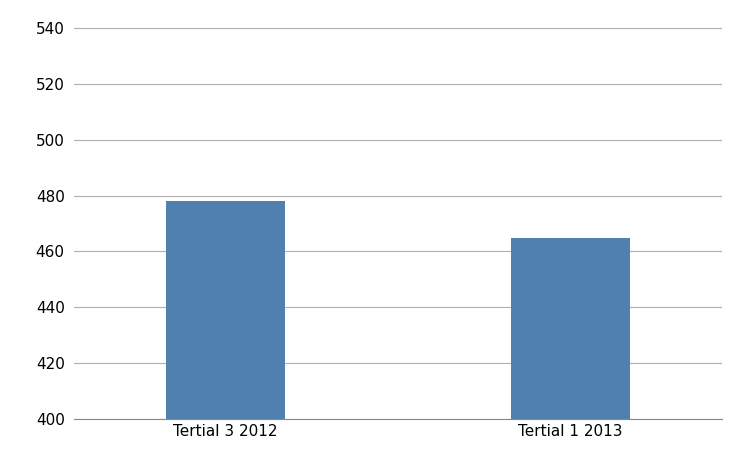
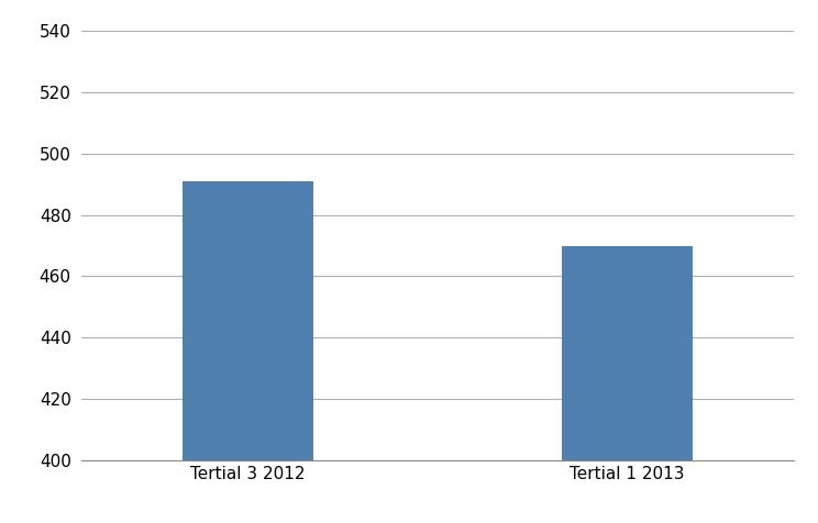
Tertial 3 2012: 478 -> 491
Tertial 1 2013: 465 -> 470
